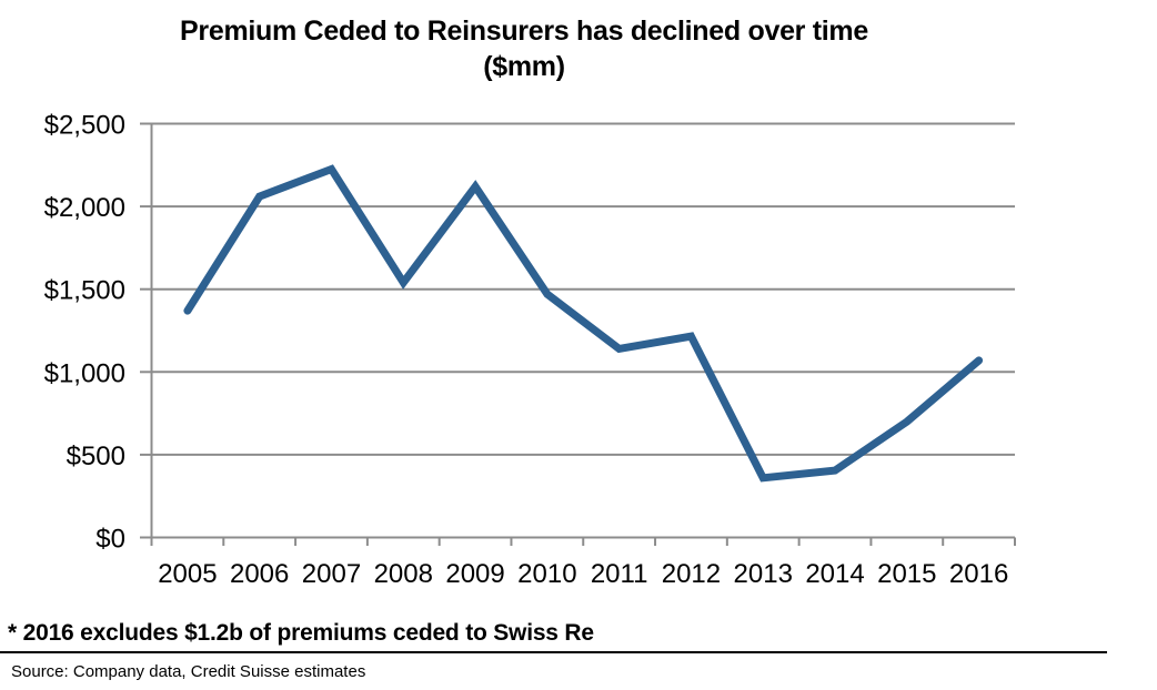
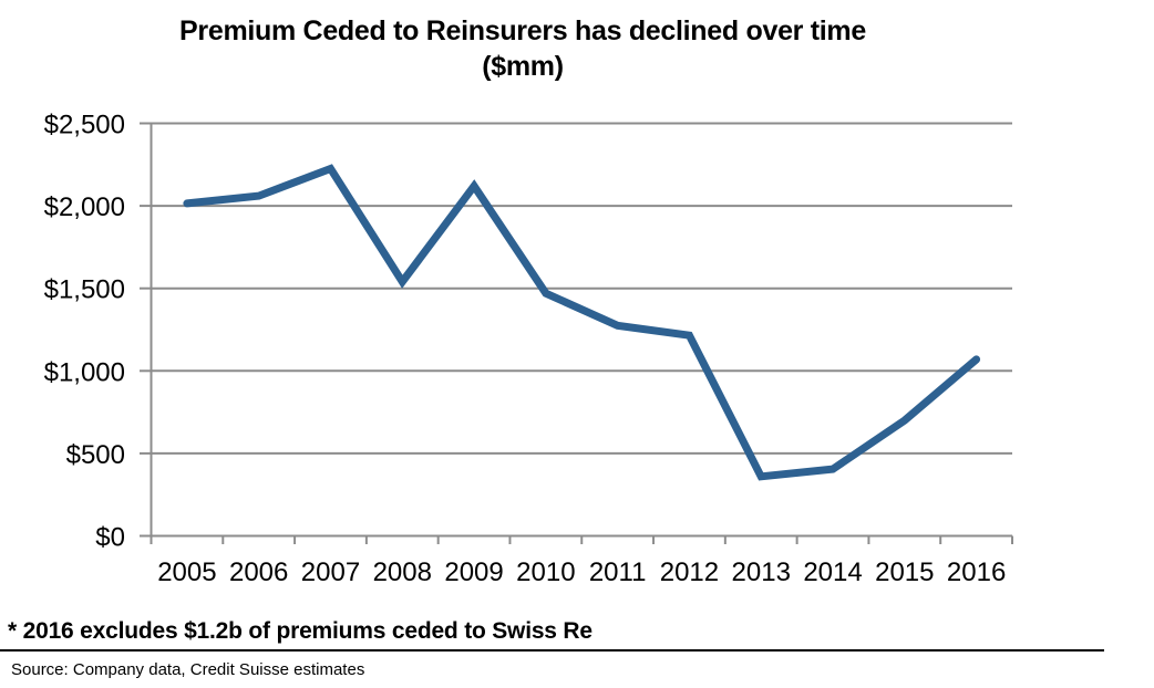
2005: $1370 -> $2020
2011: $1140 -> $1280
